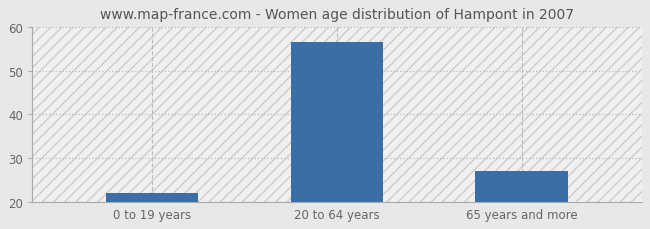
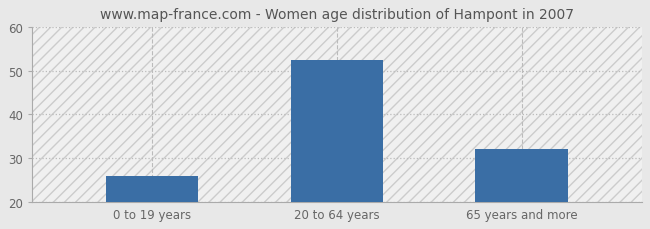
0 to 19 years: 22.0 -> 26.0
20 to 64 years: 56.5 -> 52.5
65 years and more: 27.0 -> 32.0
